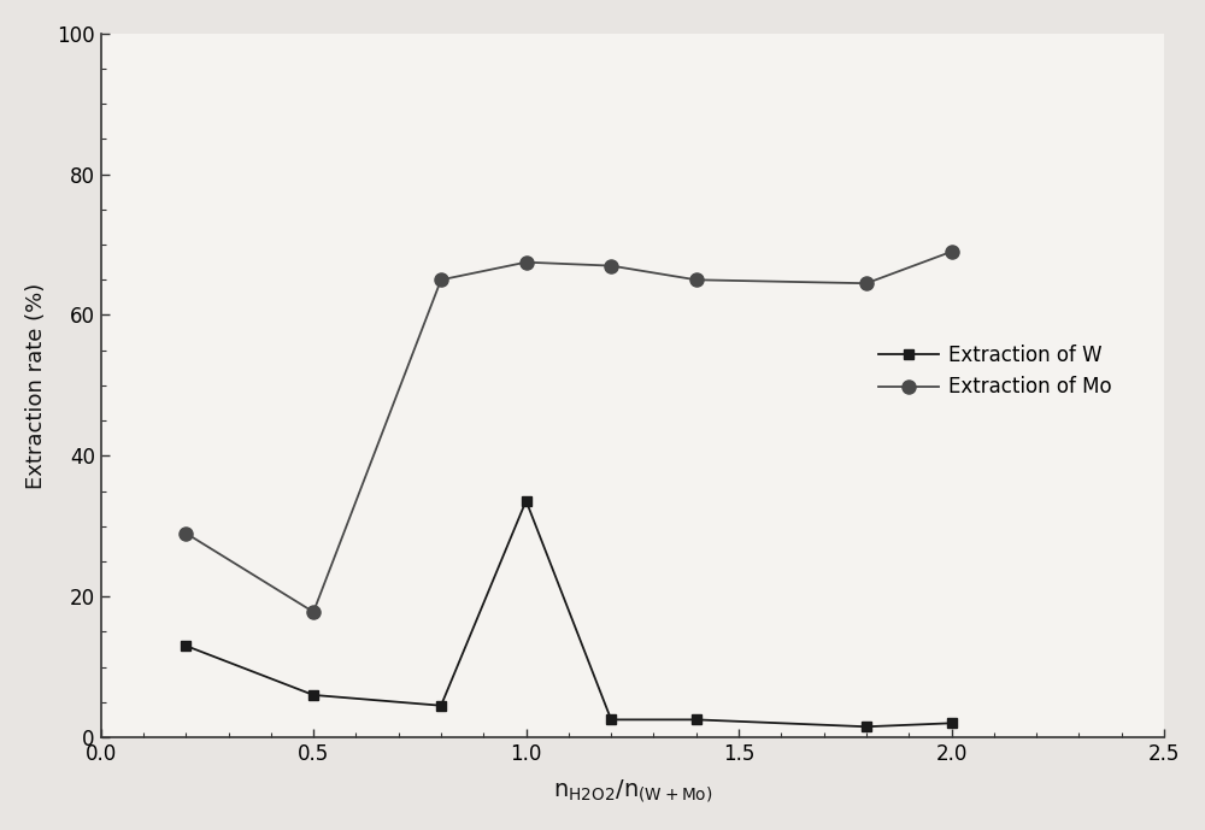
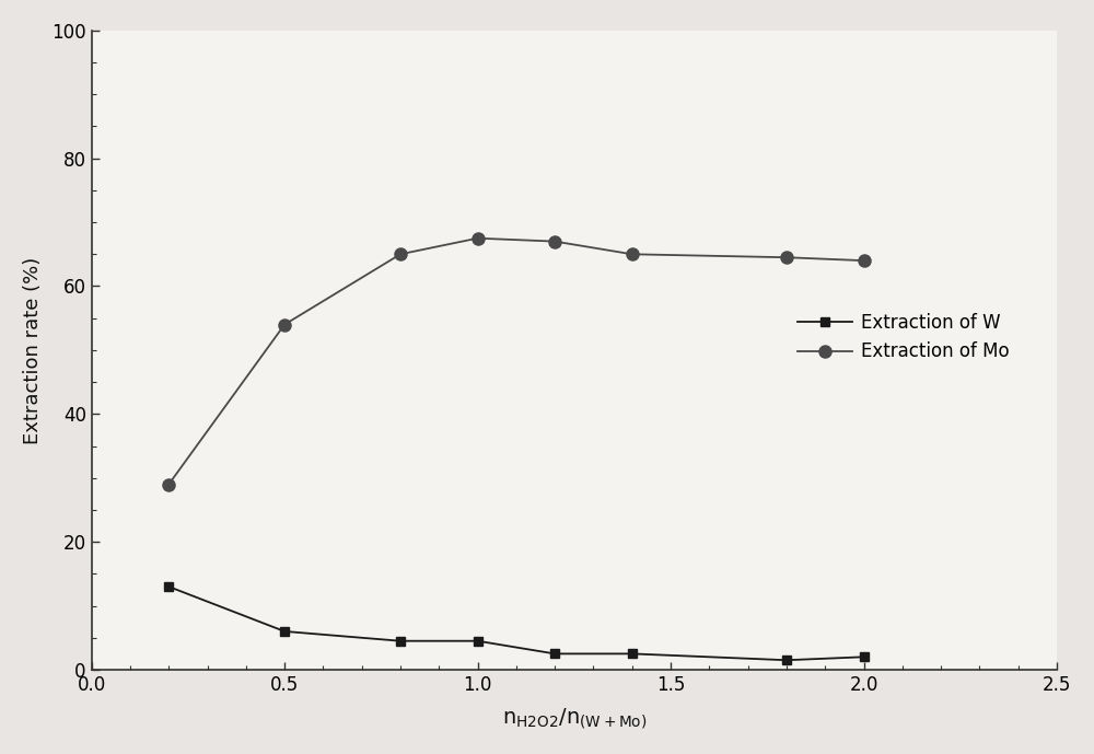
Extraction of Mo/0.5: 17.8 -> 54.0
Extraction of W/1.0: 33.6 -> 4.5
Extraction of Mo/2.0: 69.0 -> 64.0
